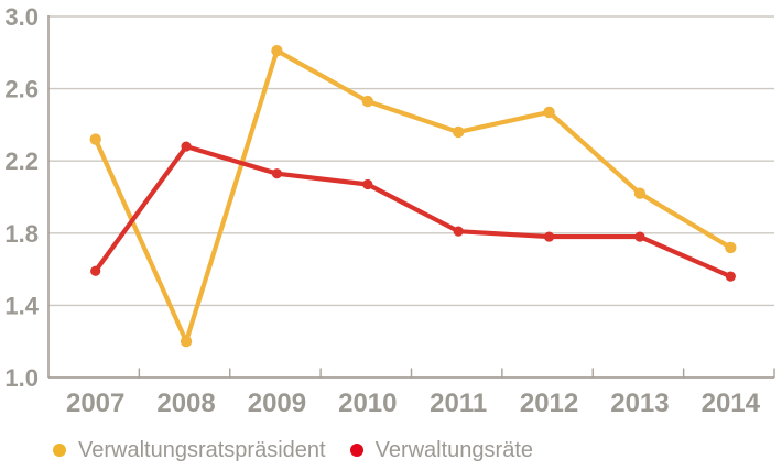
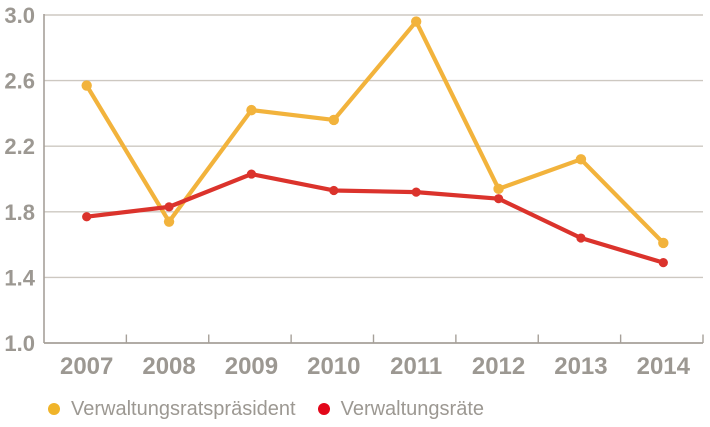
Verwaltungsratspräsident/2007: 2.32 -> 2.57
Verwaltungsräte/2007: 1.59 -> 1.77
Verwaltungsratspräsident/2008: 1.20 -> 1.74
Verwaltungsräte/2008: 2.28 -> 1.83
Verwaltungsratspräsident/2009: 2.81 -> 2.42
Verwaltungsräte/2009: 2.13 -> 2.03
Verwaltungsratspräsident/2010: 2.53 -> 2.36
Verwaltungsräte/2010: 2.07 -> 1.93
Verwaltungsratspräsident/2011: 2.36 -> 2.96
Verwaltungsräte/2011: 1.81 -> 1.92
Verwaltungsratspräsident/2012: 2.47 -> 1.94
Verwaltungsräte/2012: 1.78 -> 1.88
Verwaltungsratspräsident/2013: 2.02 -> 2.12
Verwaltungsräte/2013: 1.78 -> 1.64
Verwaltungsratspräsident/2014: 1.72 -> 1.61
Verwaltungsräte/2014: 1.56 -> 1.49
